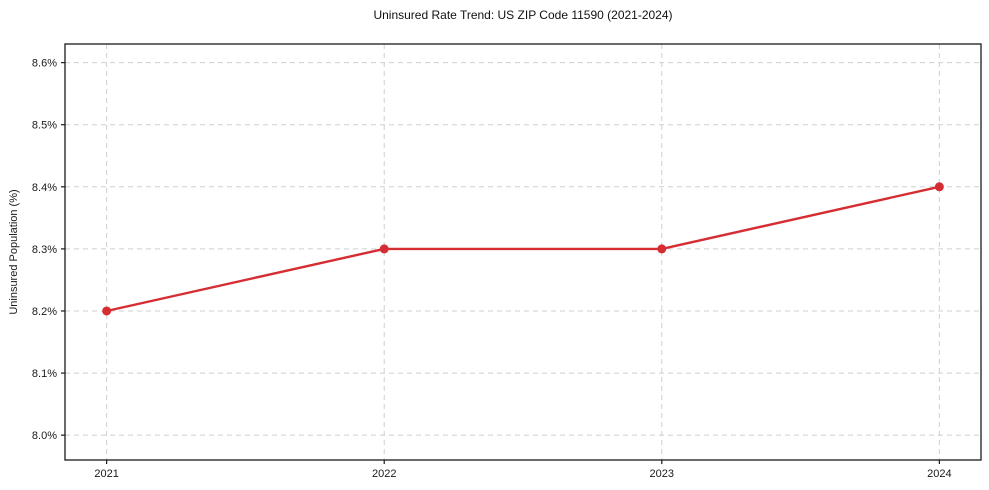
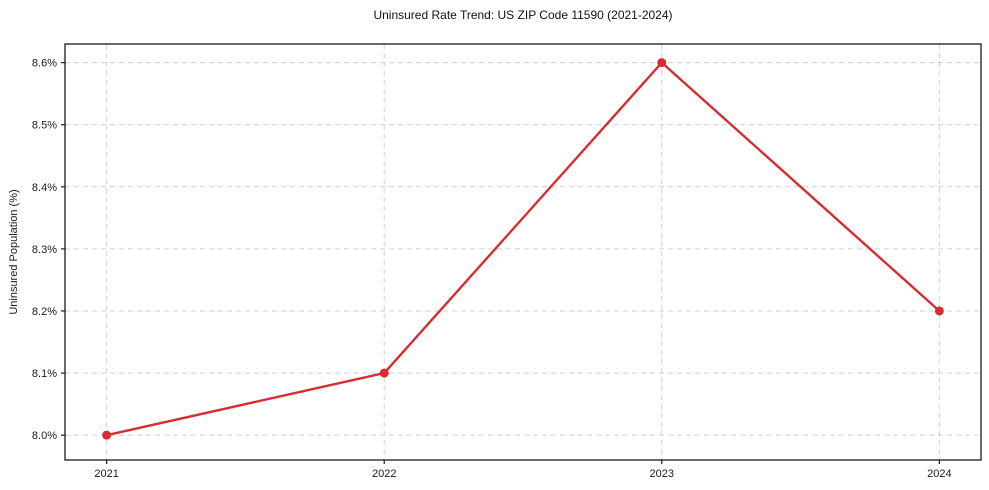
2021: 8.2% -> 8.0%
2022: 8.3% -> 8.1%
2023: 8.3% -> 8.6%
2024: 8.4% -> 8.2%
